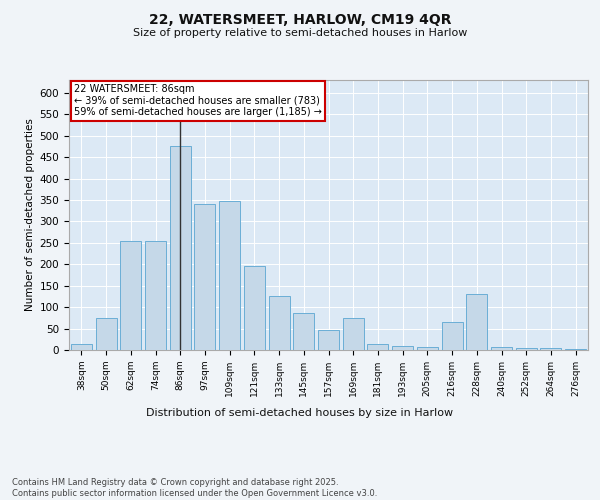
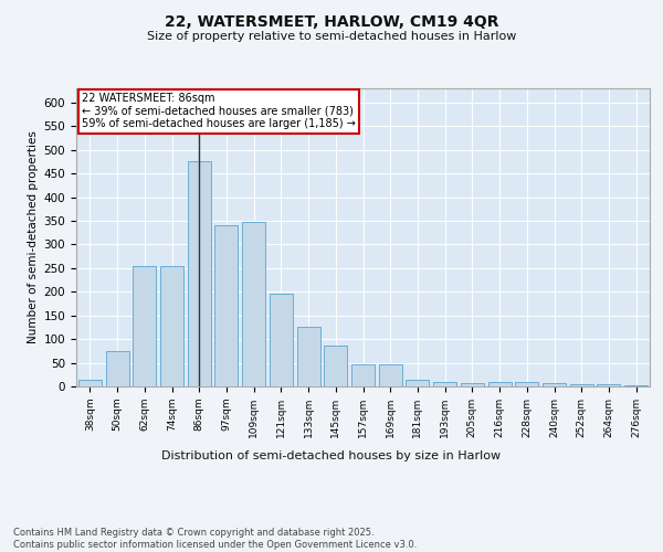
169sqm: 75 -> 47
216sqm: 65 -> 10
228sqm: 130 -> 10
